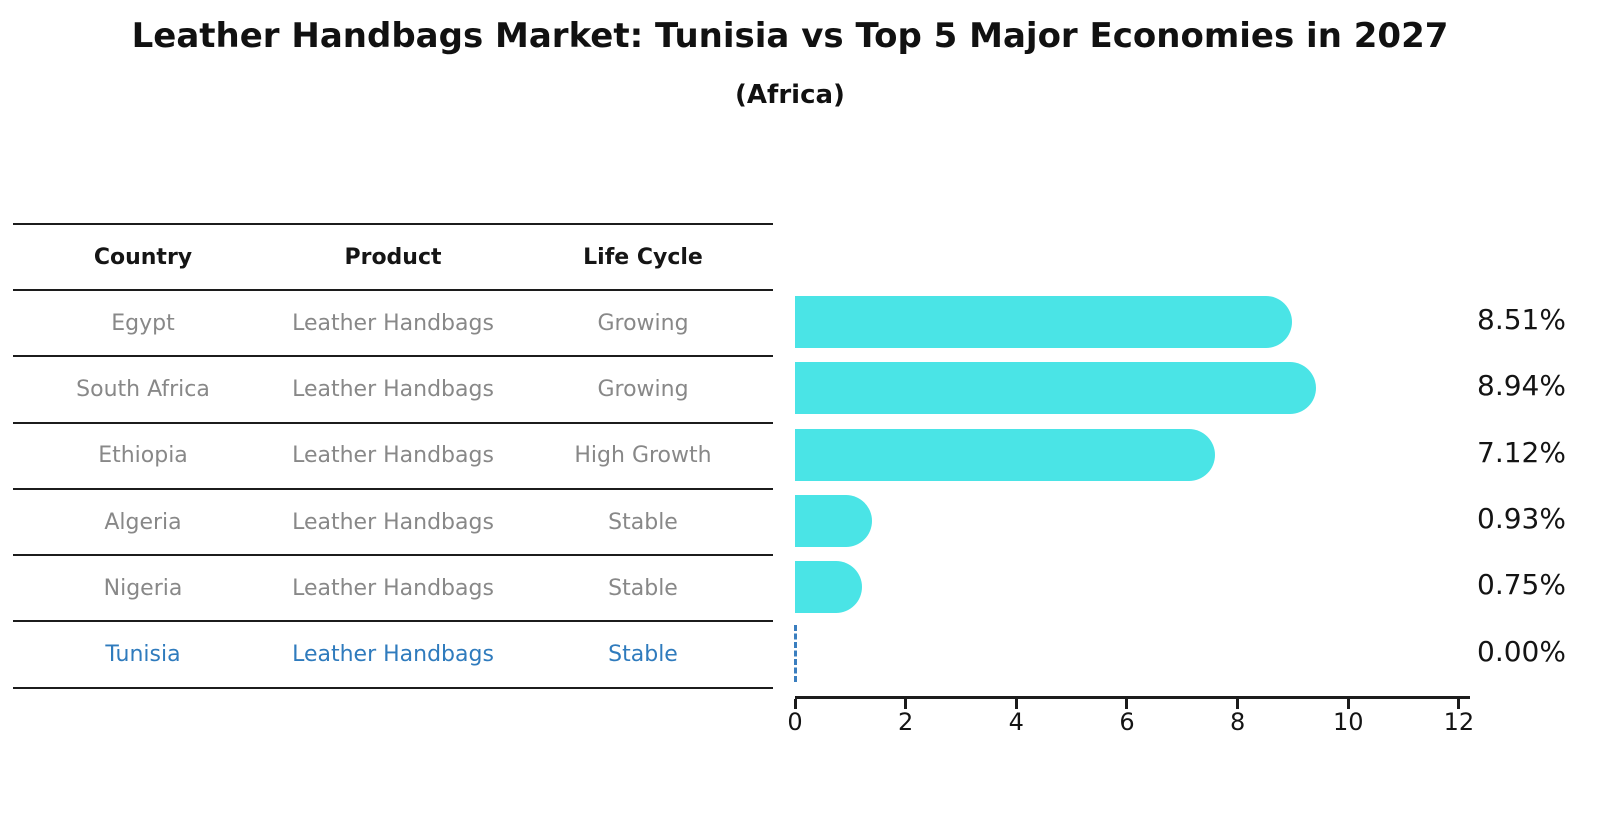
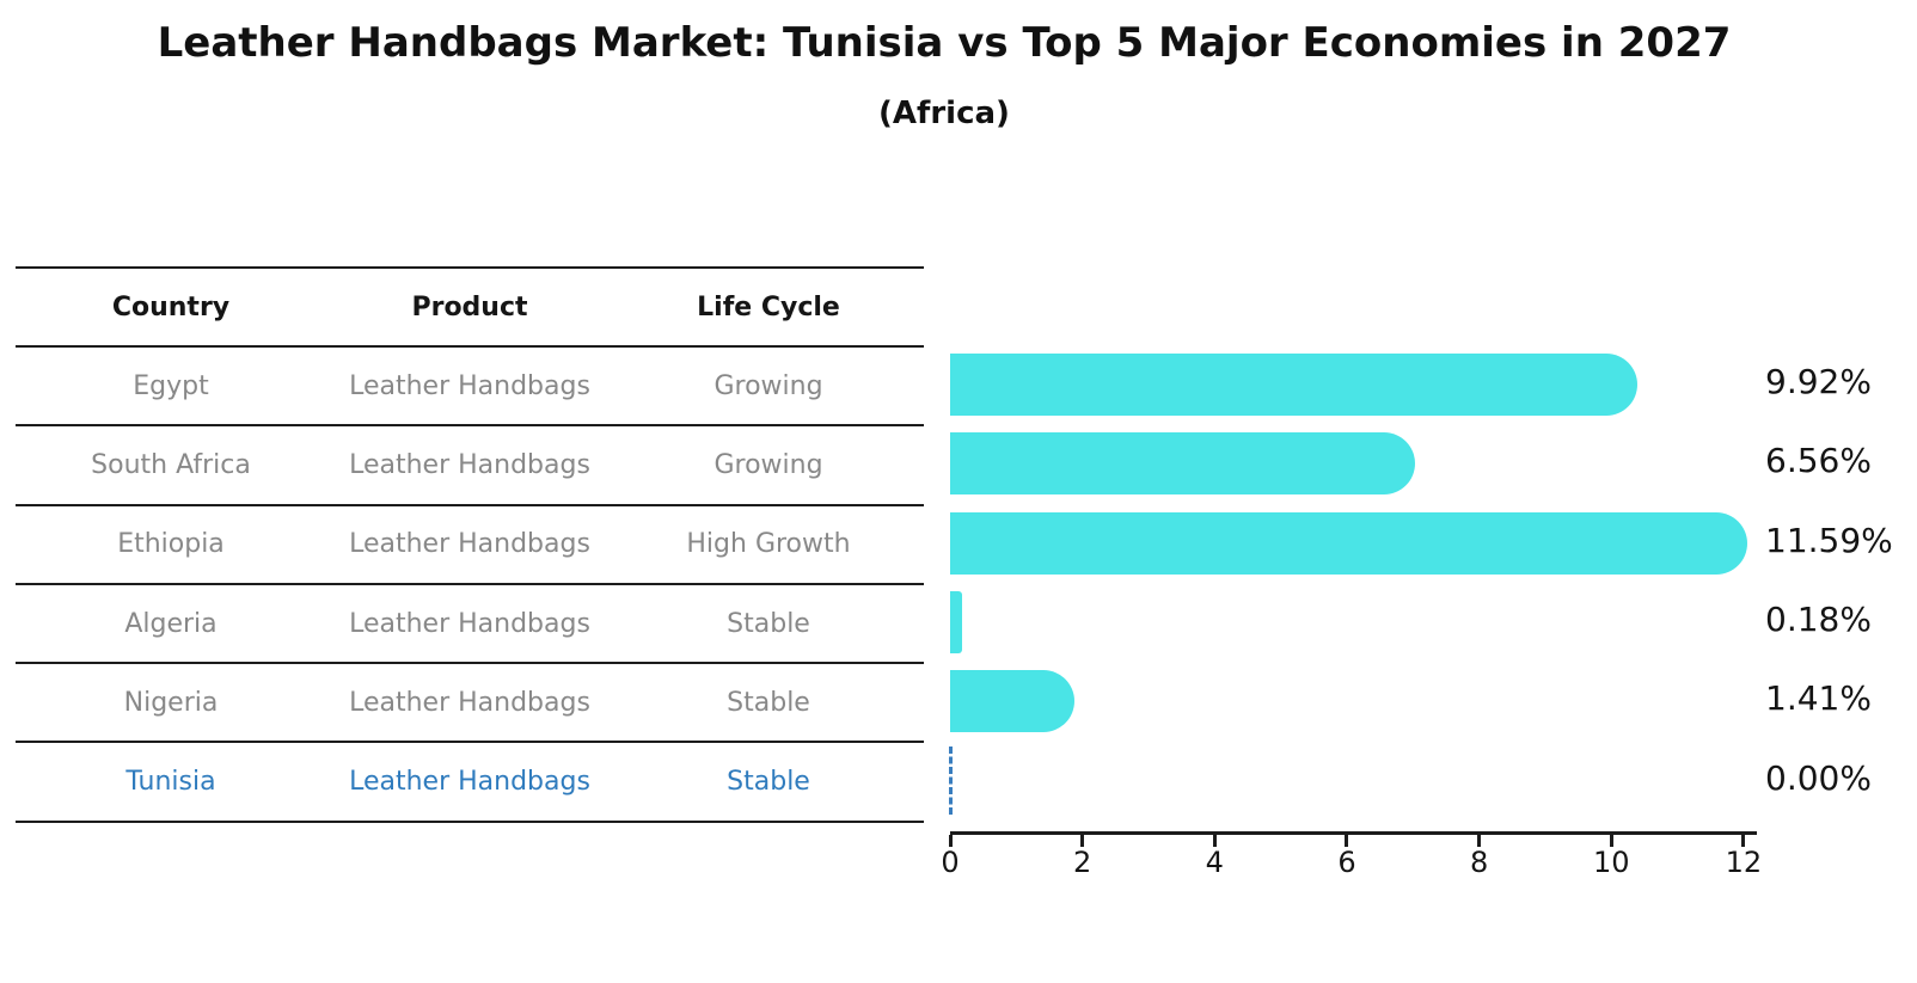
Egypt: 8.51% -> 9.92%
South Africa: 8.94% -> 6.56%
Ethiopia: 7.12% -> 11.59%
Algeria: 0.93% -> 0.18%
Nigeria: 0.75% -> 1.41%
